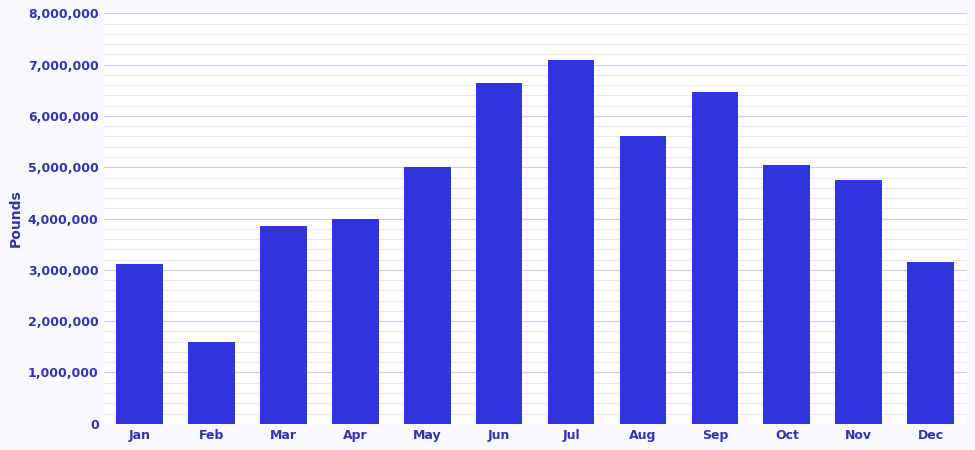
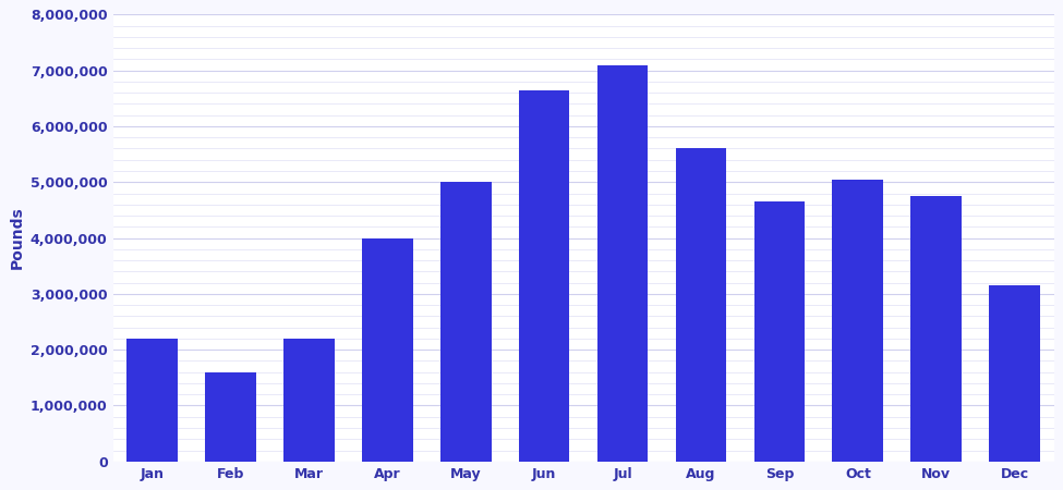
Jan: 3,120,000 -> 2,200,000
Mar: 3,860,000 -> 2,200,000
Sep: 6,460,000 -> 4,650,000
